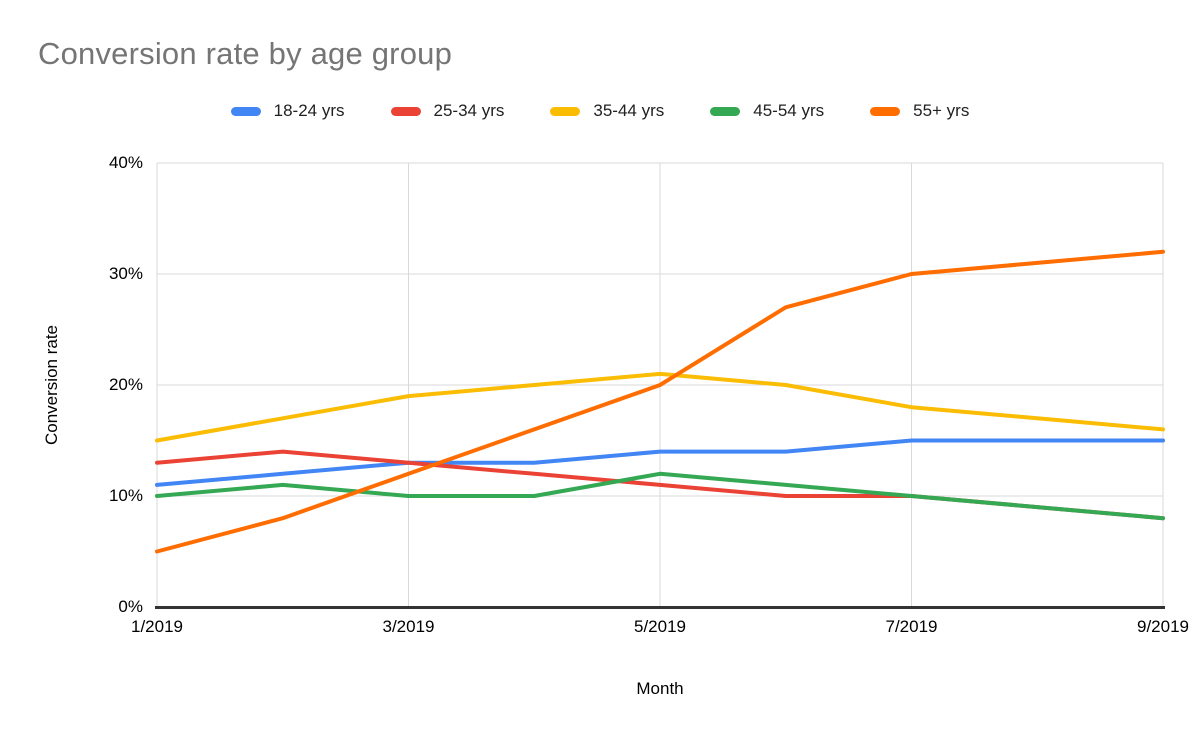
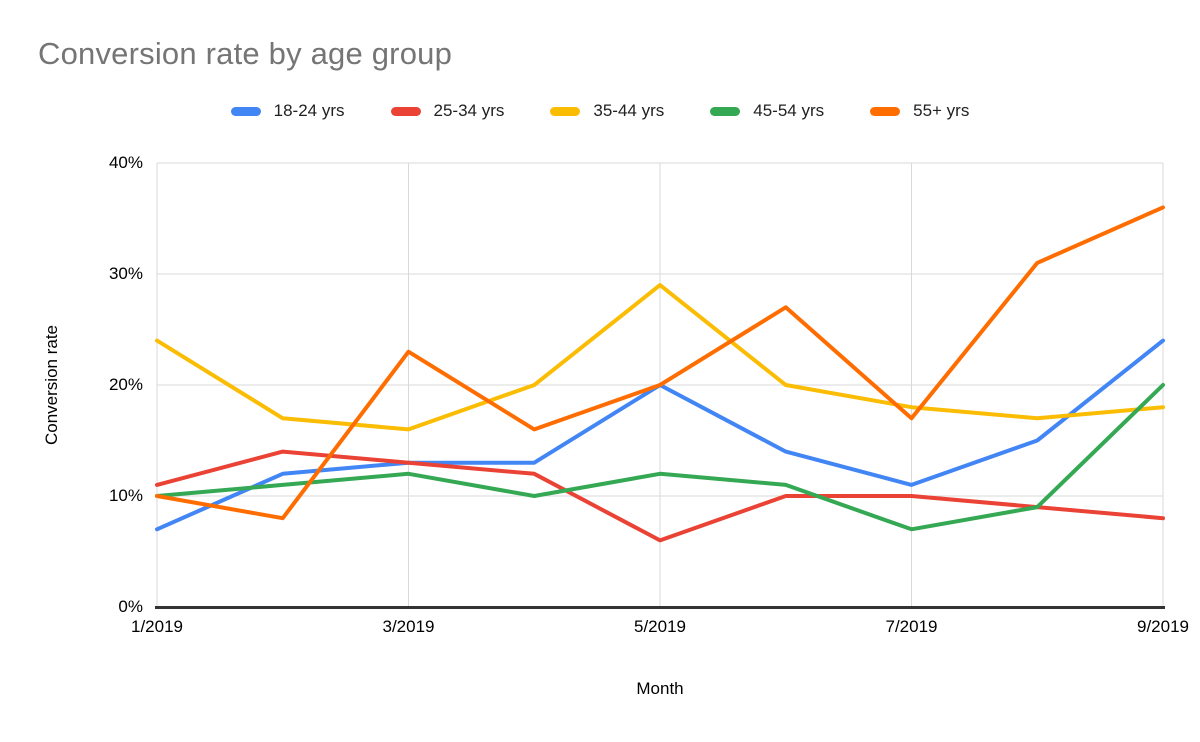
18-24 yrs/1/2019: 11% -> 7%
25-34 yrs/1/2019: 13% -> 11%
35-44 yrs/1/2019: 15% -> 24%
55+ yrs/1/2019: 5% -> 10%
35-44 yrs/3/2019: 19% -> 16%
45-54 yrs/3/2019: 10% -> 12%
55+ yrs/3/2019: 12% -> 23%
18-24 yrs/5/2019: 14% -> 20%
25-34 yrs/5/2019: 11% -> 6%
35-44 yrs/5/2019: 21% -> 29%
18-24 yrs/7/2019: 15% -> 11%
45-54 yrs/7/2019: 10% -> 7%
55+ yrs/7/2019: 30% -> 17%
18-24 yrs/9/2019: 15% -> 24%
35-44 yrs/9/2019: 16% -> 18%
45-54 yrs/9/2019: 8% -> 20%
55+ yrs/9/2019: 32% -> 36%
